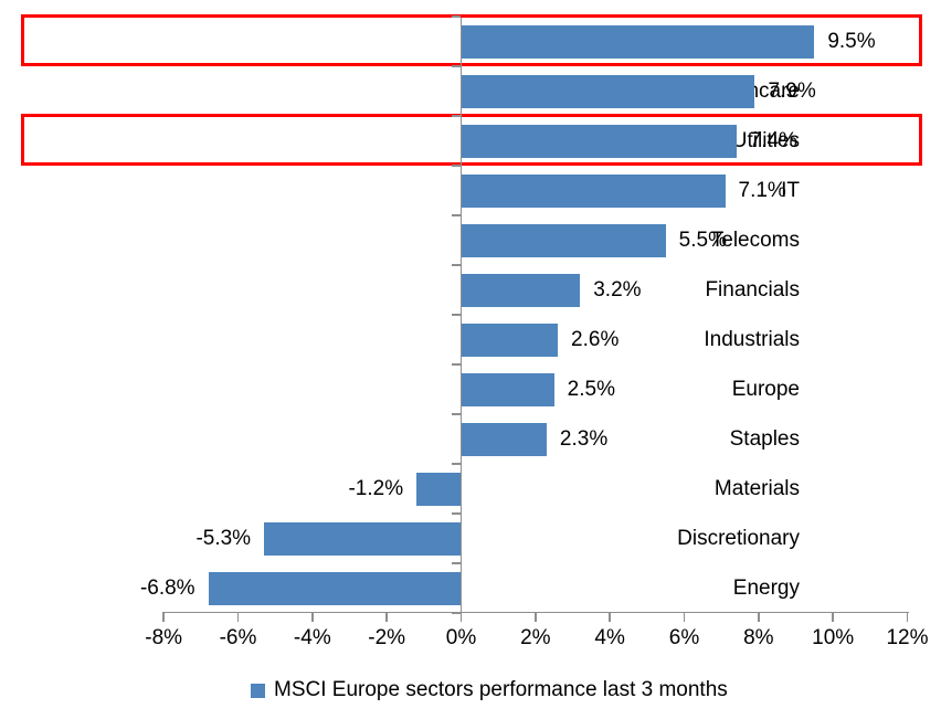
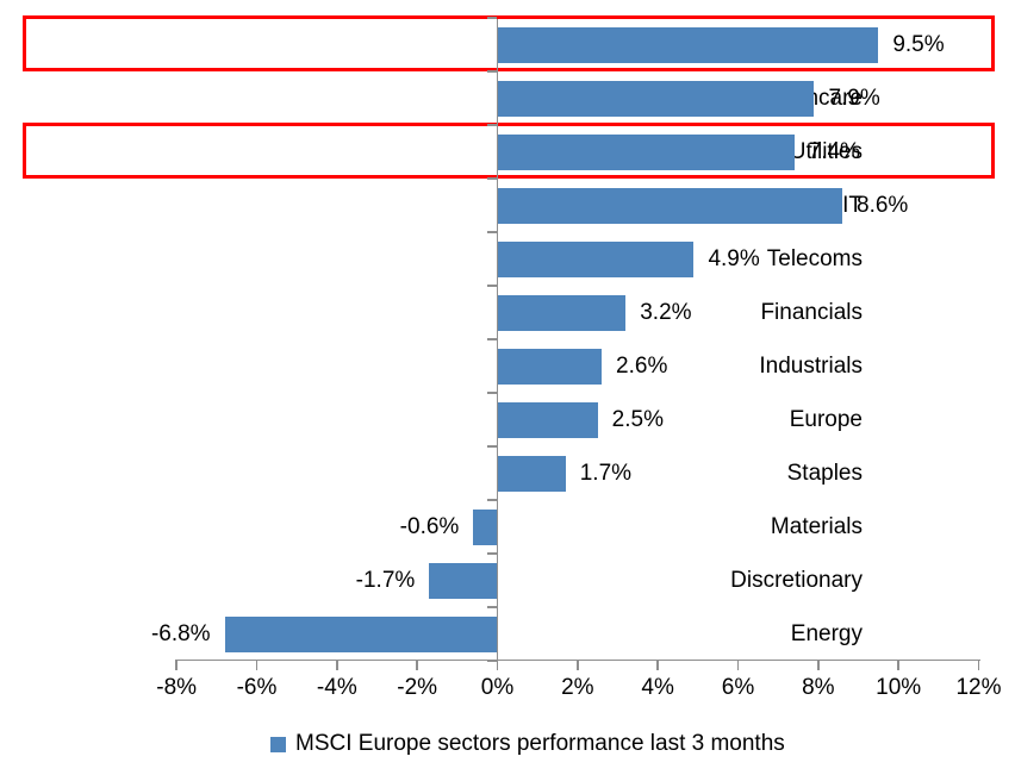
IT: 7.1% -> 8.6%
Telecoms: 5.5% -> 4.9%
Staples: 2.3% -> 1.7%
Materials: -1.2% -> -0.6%
Discretionary: -5.3% -> -1.7%
